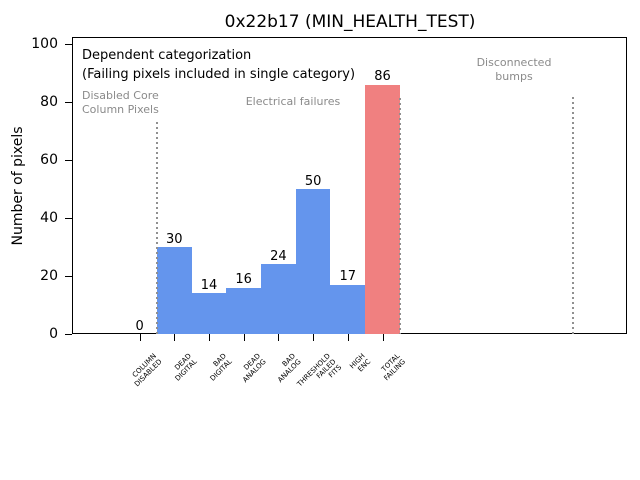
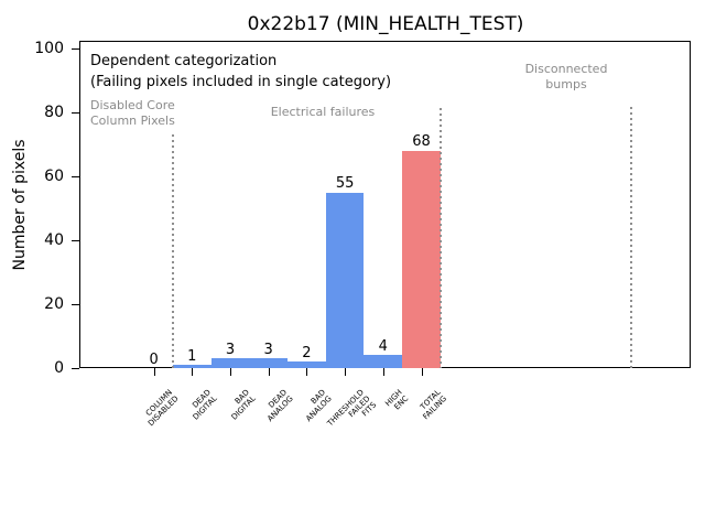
DEAD DIGITAL: 30 -> 1
BAD DIGITAL: 14 -> 3
DEAD ANALOG: 16 -> 3
BAD ANALOG: 24 -> 2
THRESHOLD FAILED FITS: 50 -> 55
HIGH ENC: 17 -> 4
TOTAL FAILING: 86 -> 68
